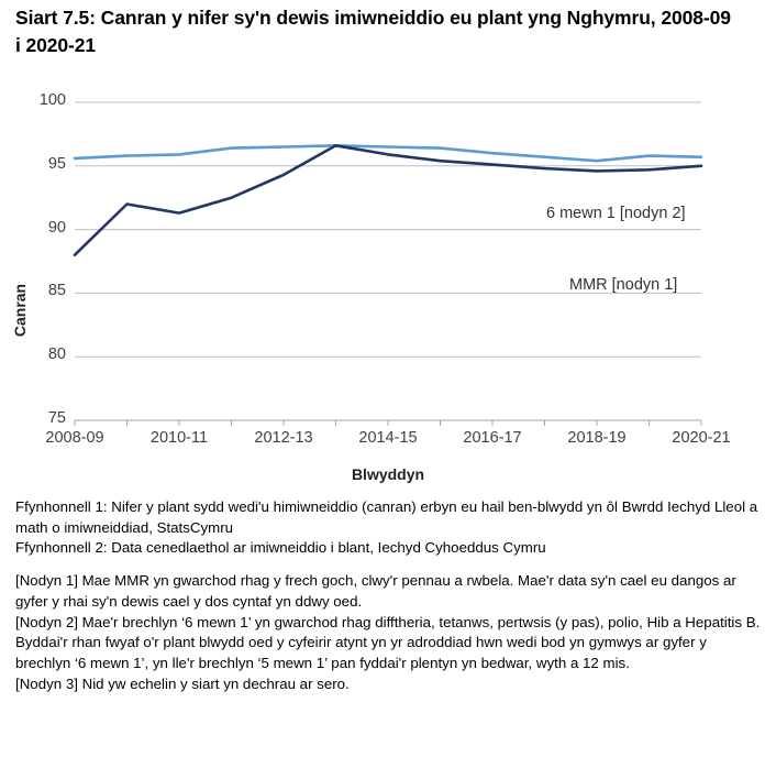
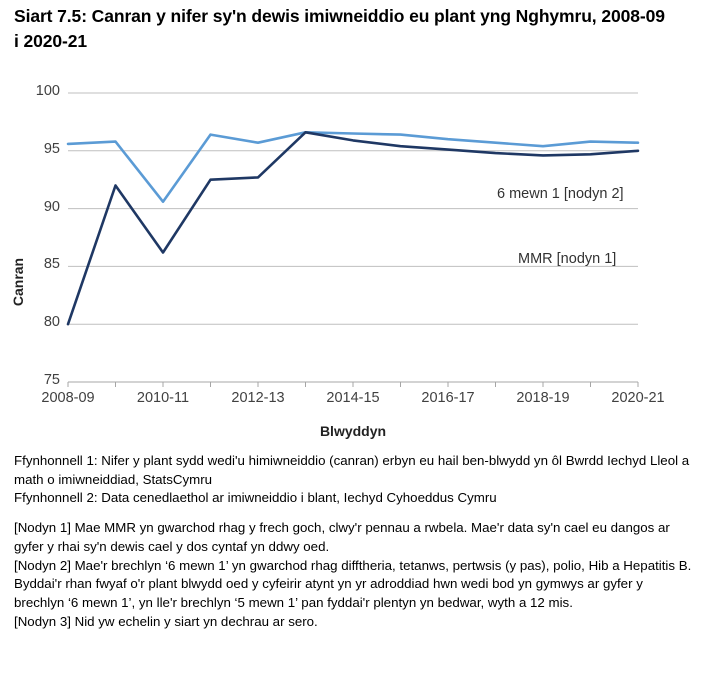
MMR [nodyn 1]/2008-09: 88.0 -> 80.0
6 mewn 1 [nodyn 2]/2010-11: 95.9 -> 90.6
MMR [nodyn 1]/2010-11: 91.3 -> 86.2
6 mewn 1 [nodyn 2]/2012-13: 96.5 -> 95.7
MMR [nodyn 1]/2012-13: 94.3 -> 92.7
